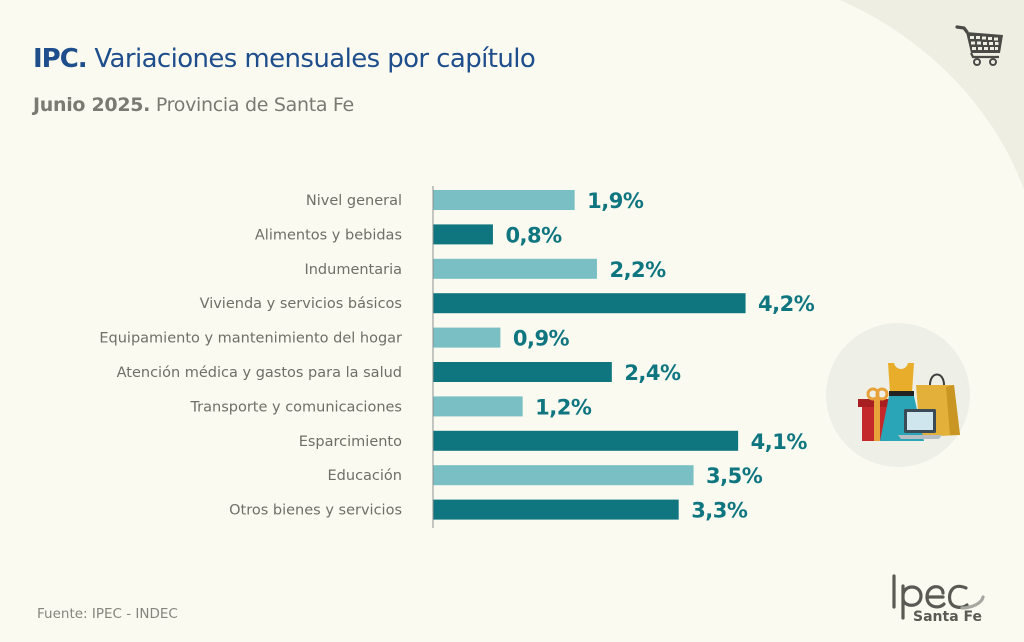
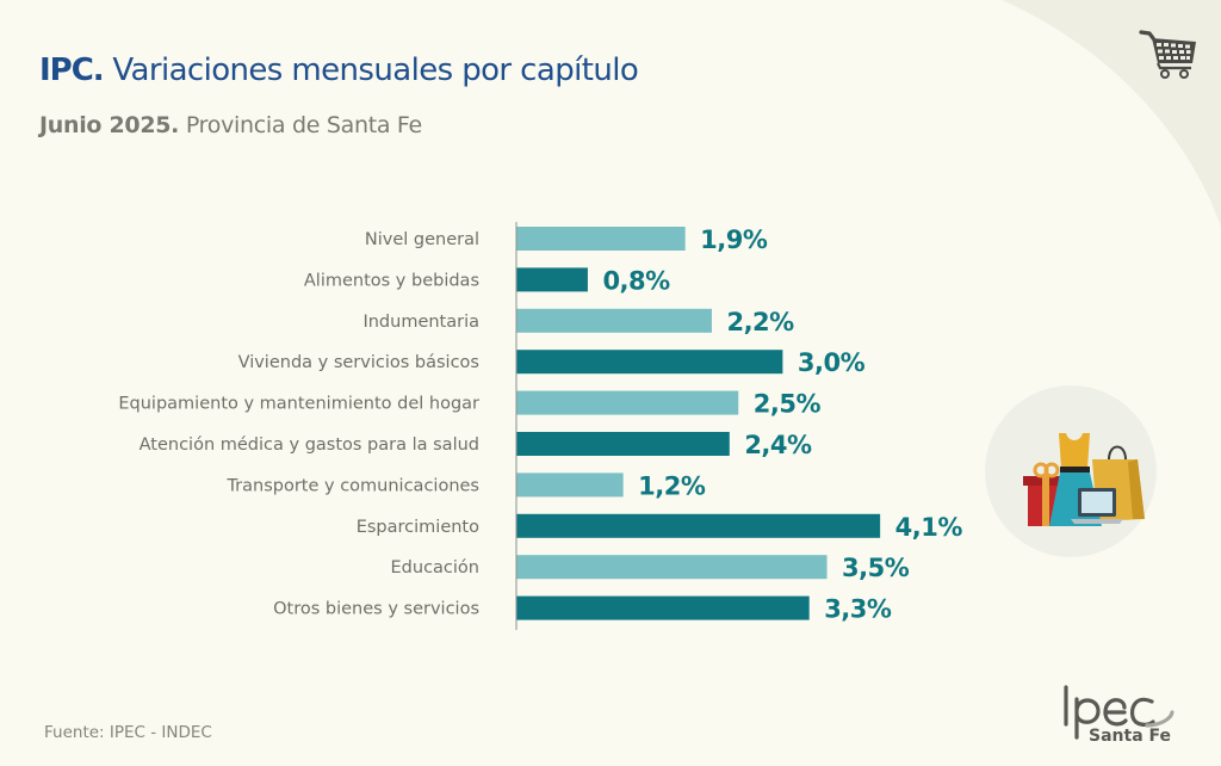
Vivienda y servicios básicos: 4,2% -> 3,0%
Equipamiento y mantenimiento del hogar: 0,9% -> 2,5%
